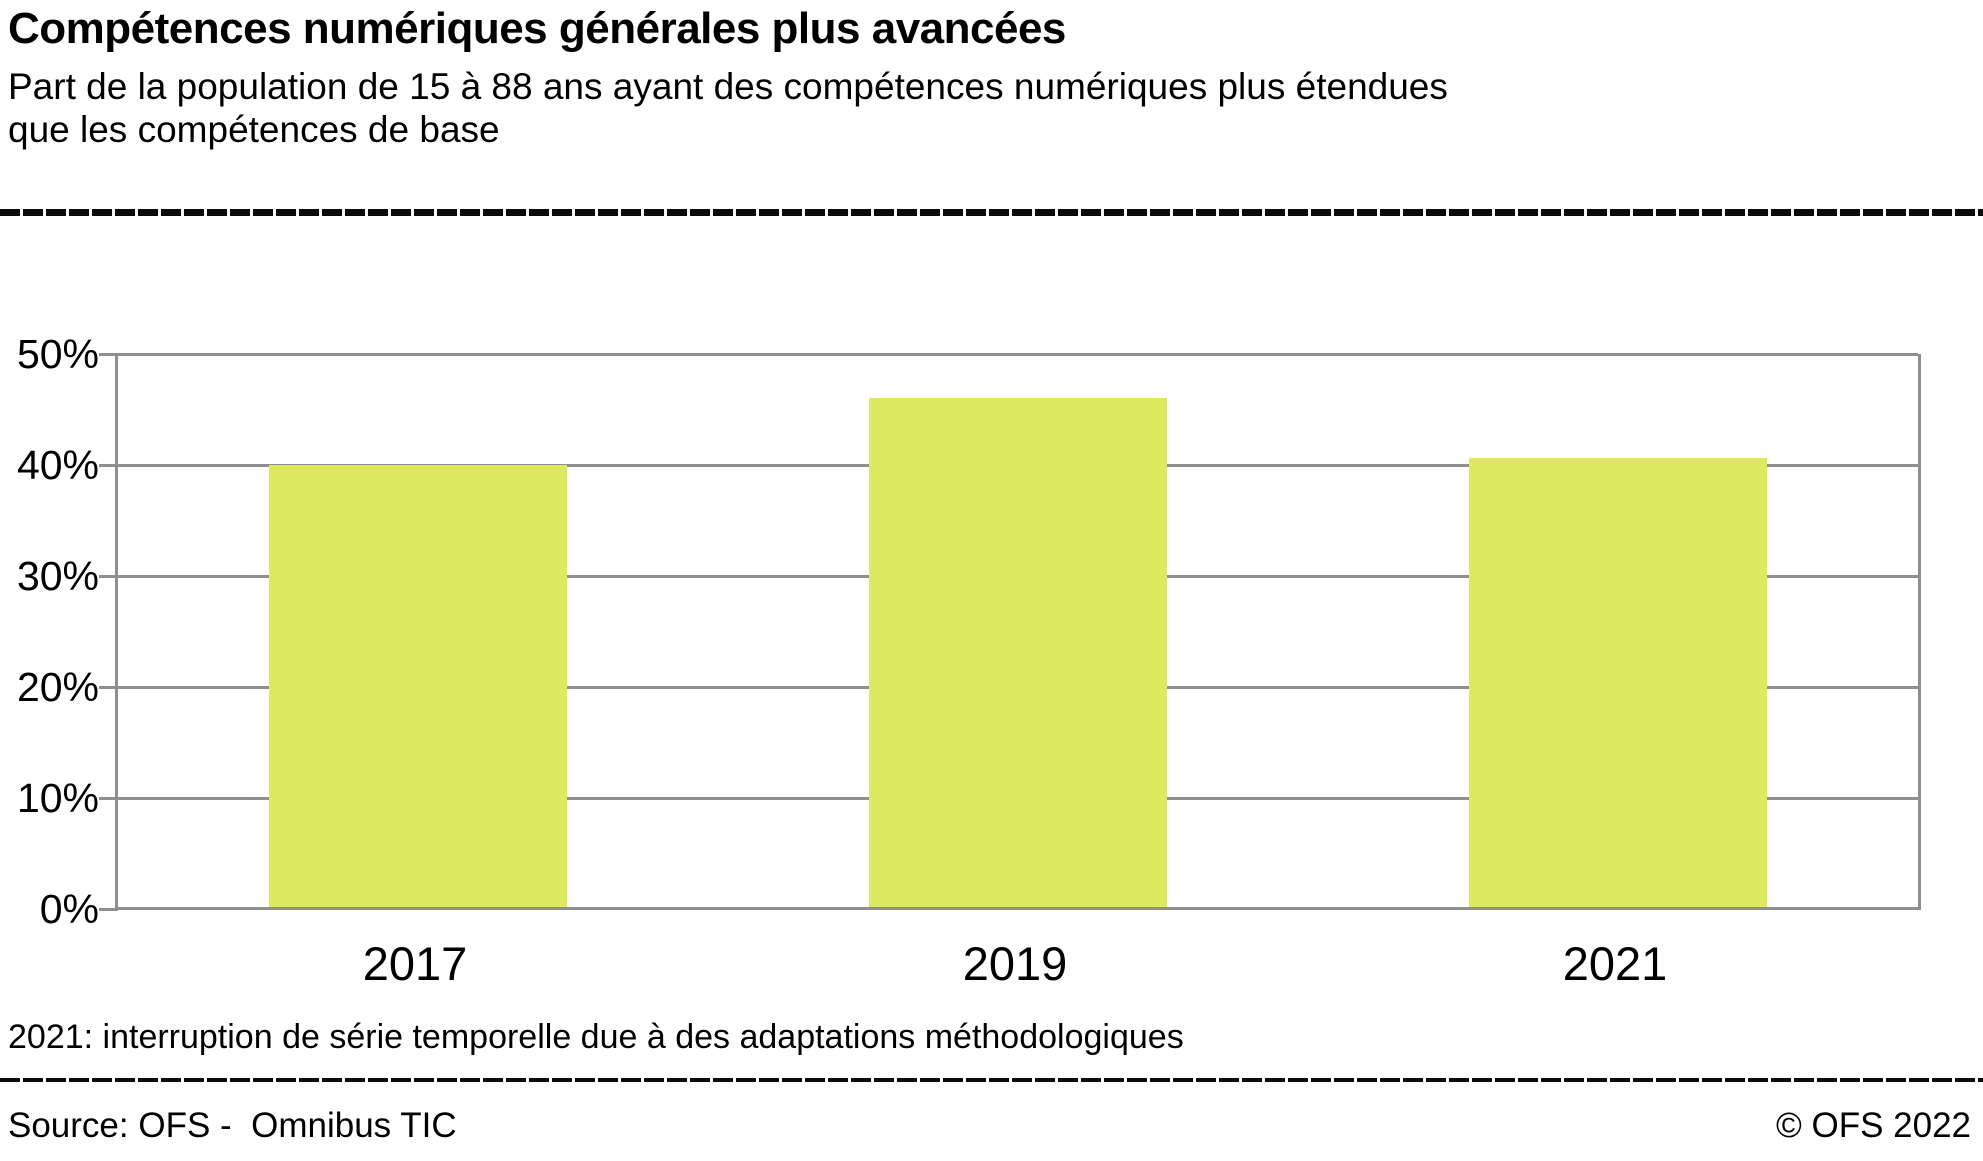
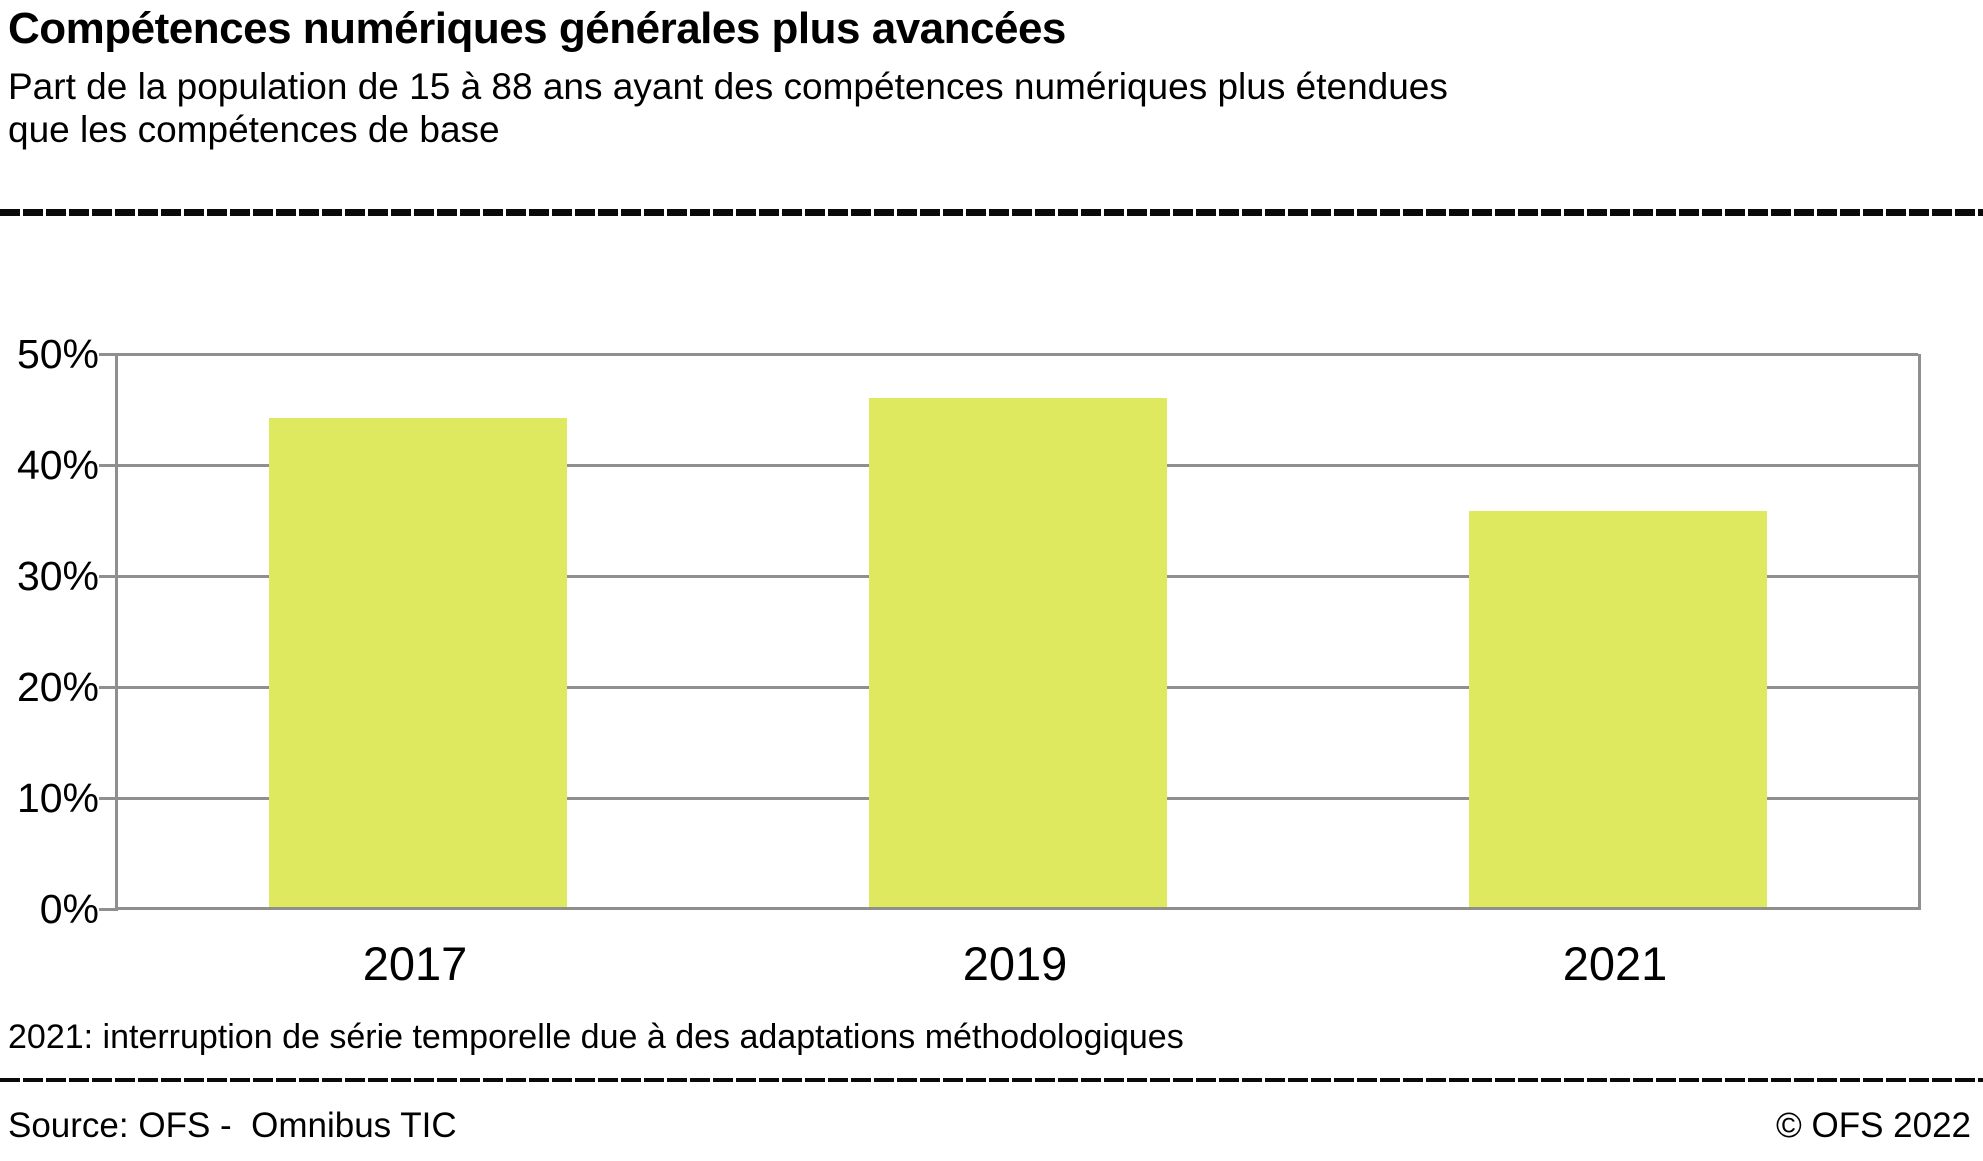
2017: 40.0% -> 44.2%
2021: 40.6% -> 35.9%
